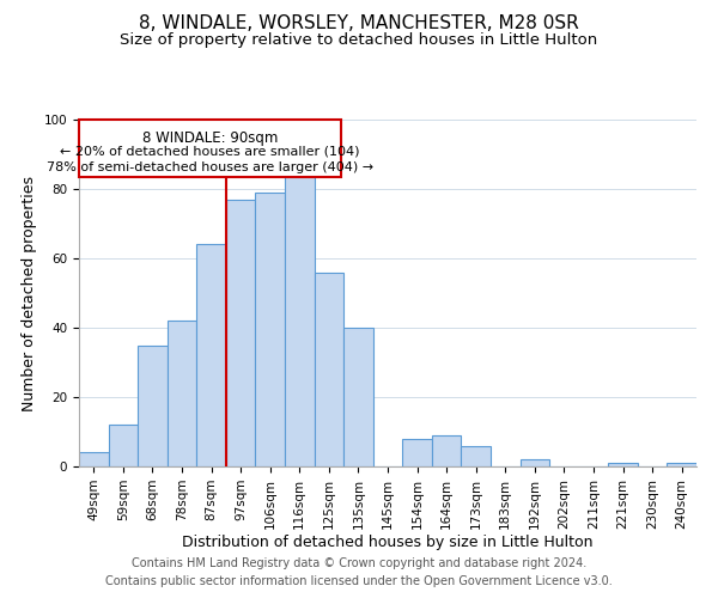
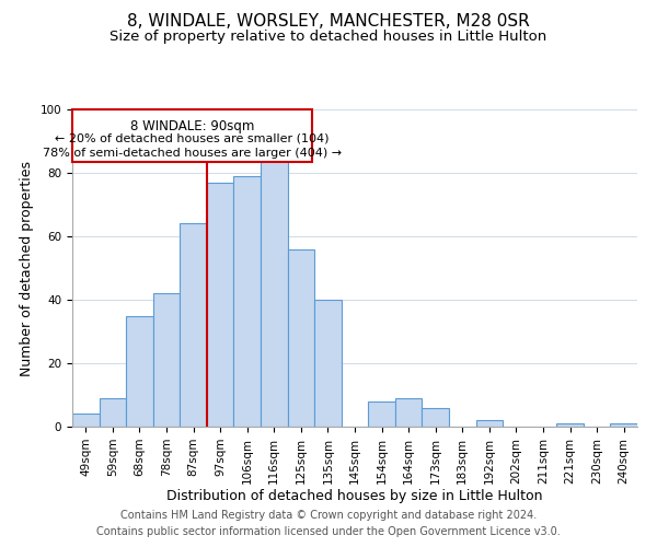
59sqm: 12 -> 9
